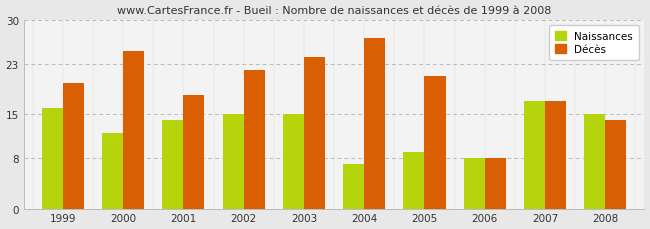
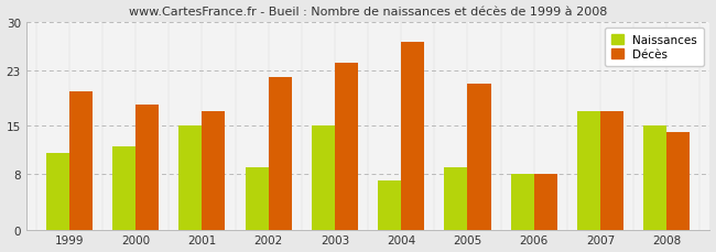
Naissances/1999: 16 -> 11
Décès/2000: 25 -> 18
Naissances/2001: 14 -> 15
Décès/2001: 18 -> 17
Naissances/2002: 15 -> 9
